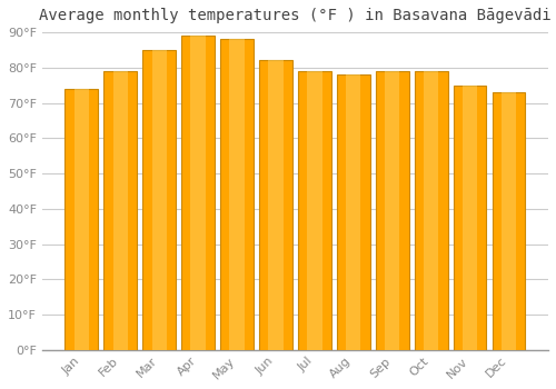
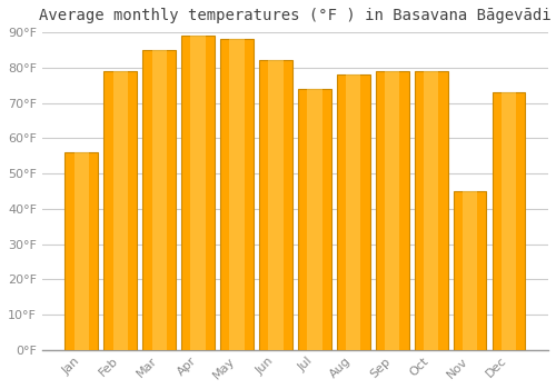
Jan: 74°F -> 56°F
Jul: 79°F -> 74°F
Nov: 75°F -> 45°F
